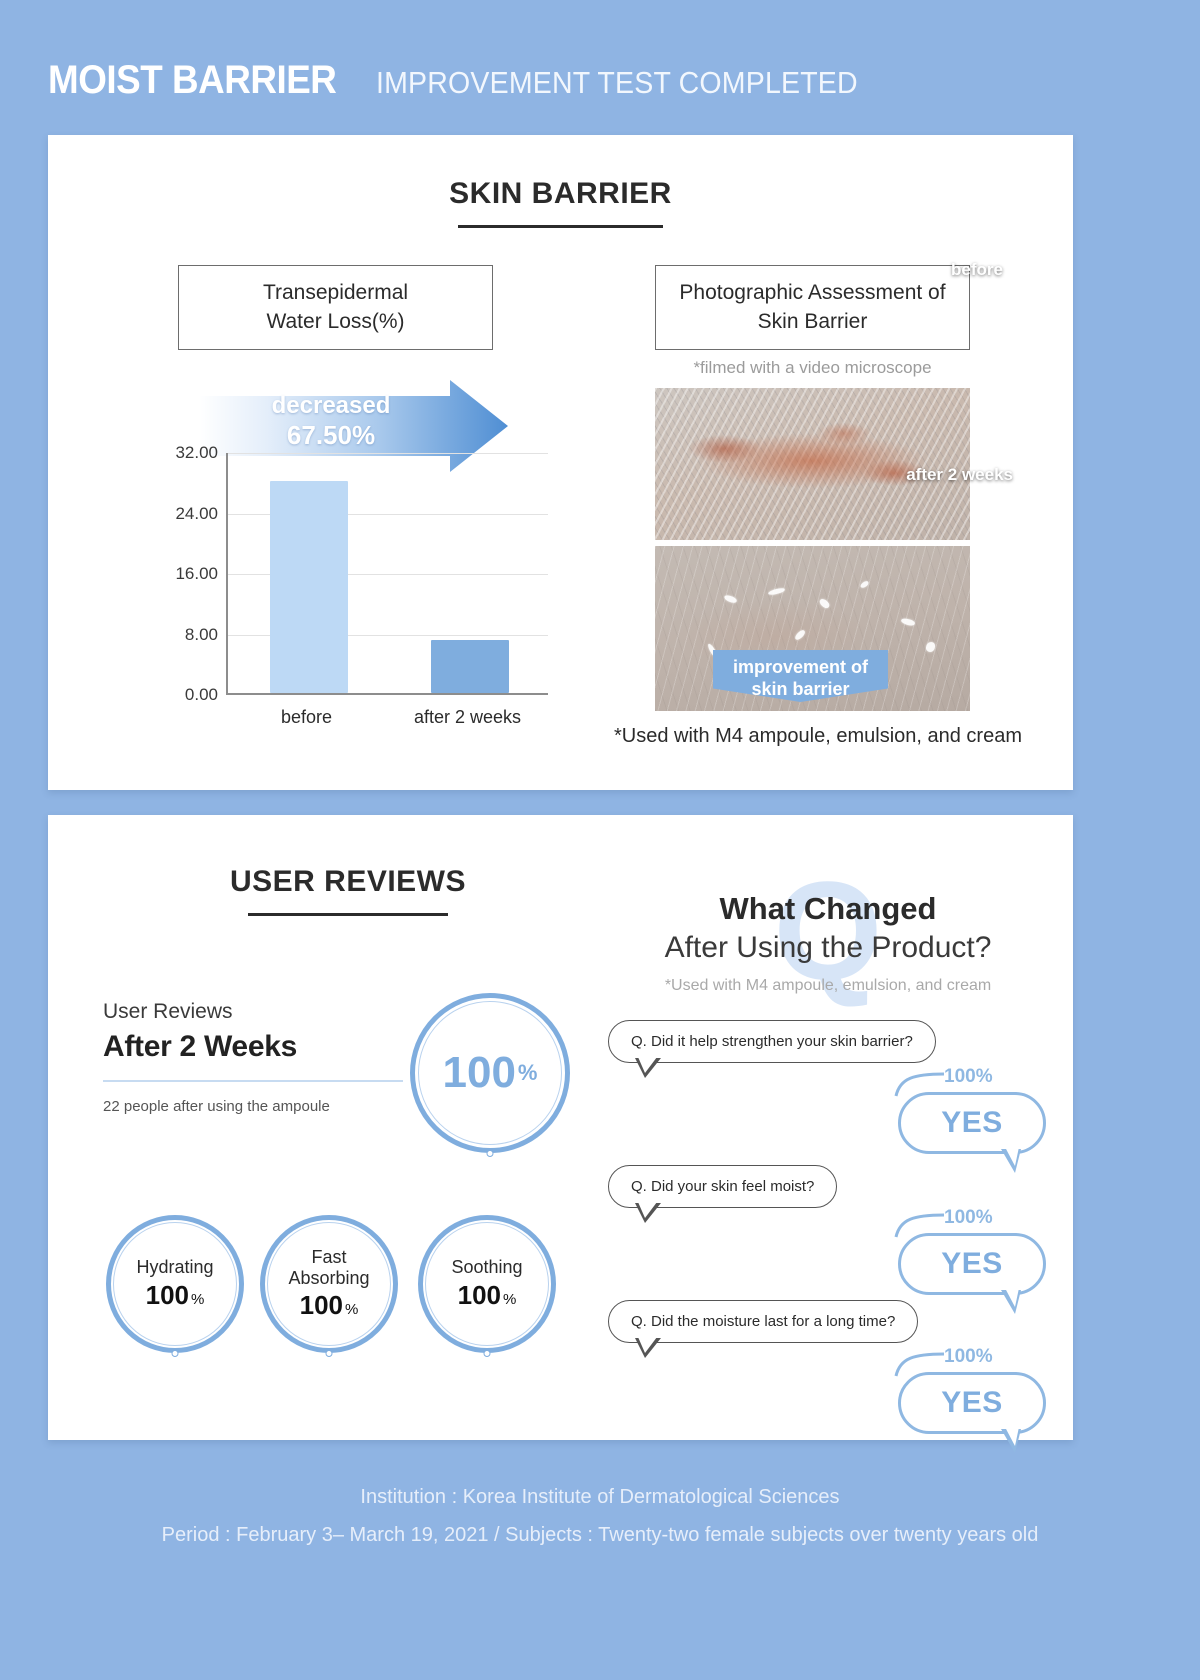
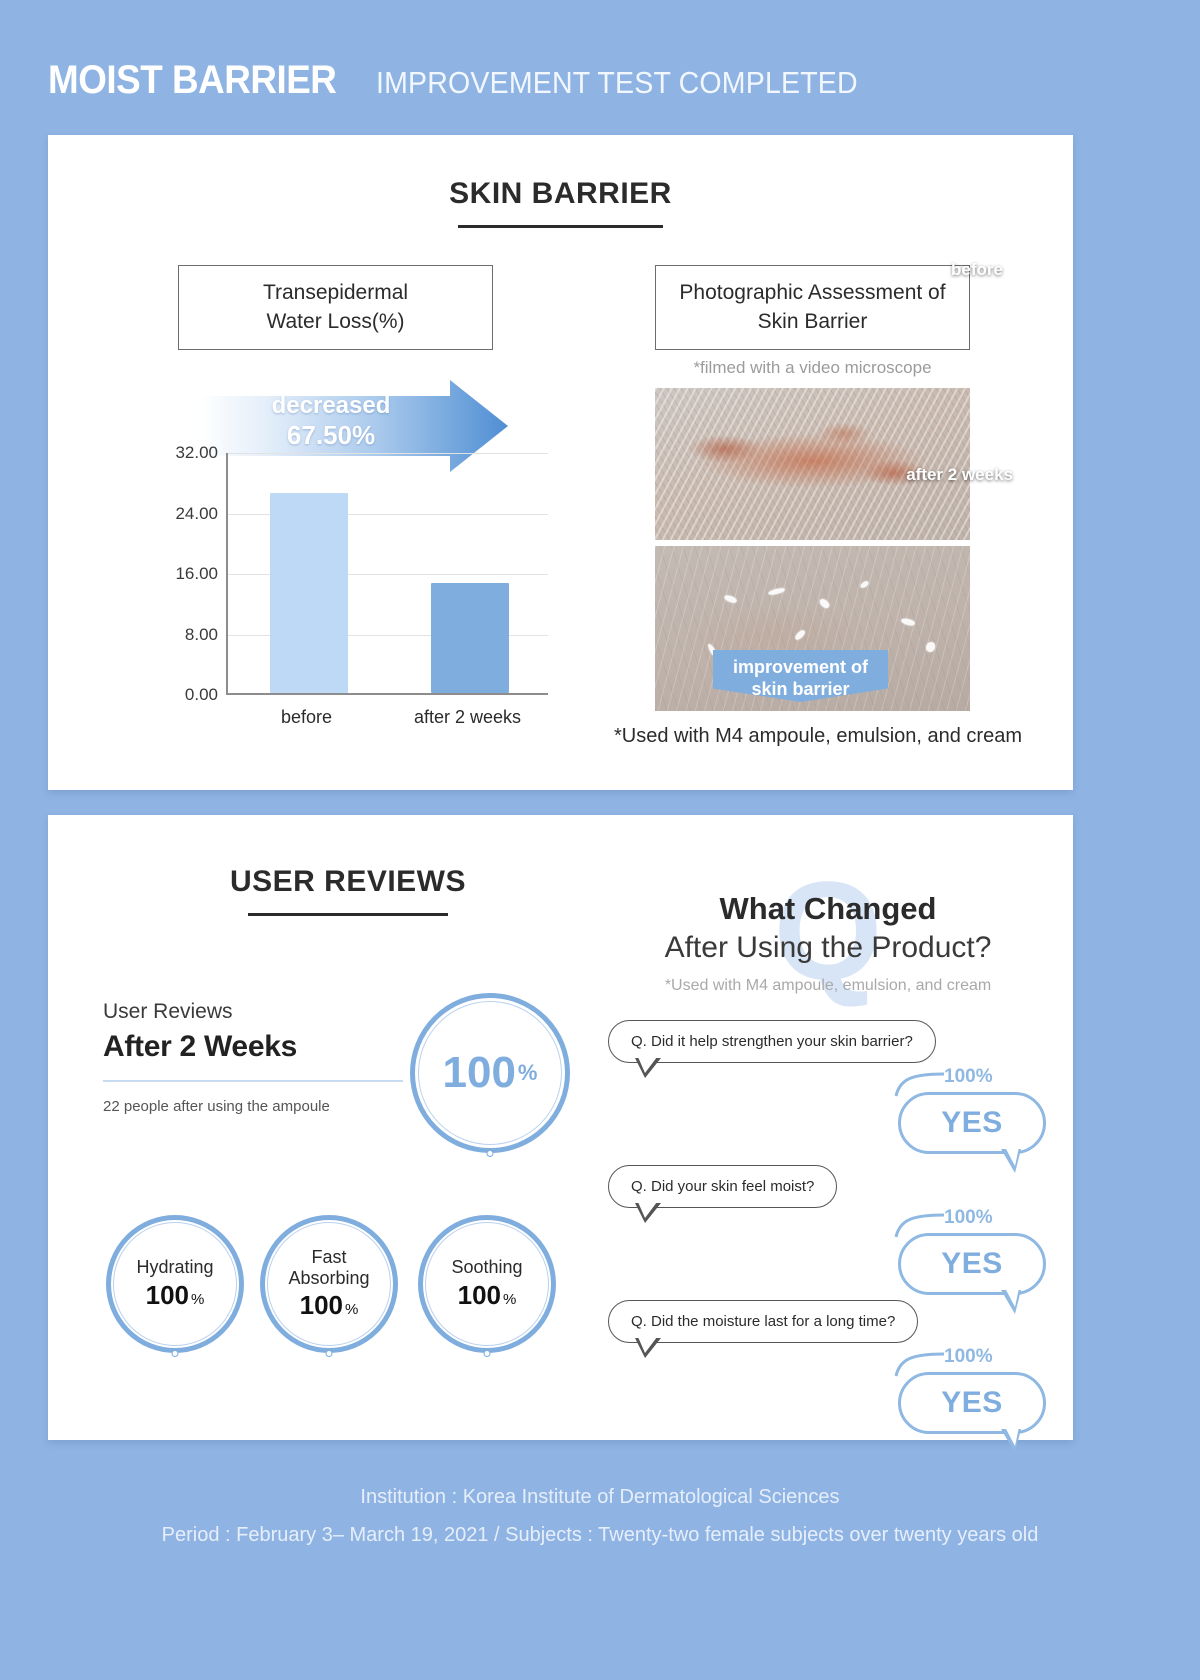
before: 28 -> 26
after 2 weeks: 7 -> 15
